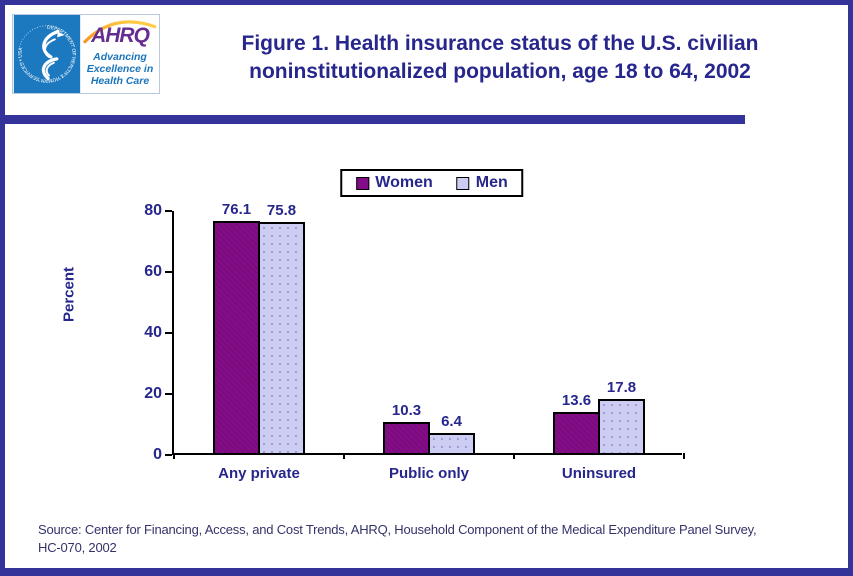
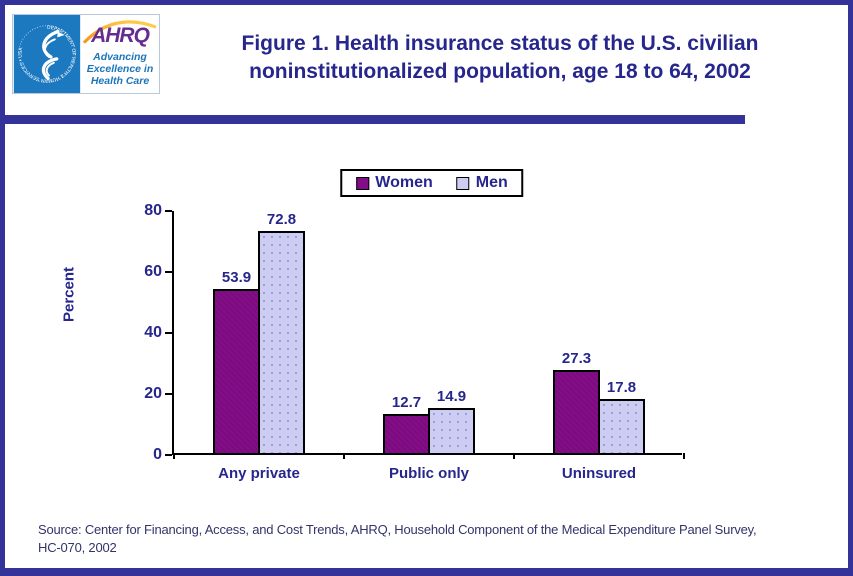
Women/Any private: 76.1 -> 53.9
Men/Any private: 75.8 -> 72.8
Women/Public only: 10.3 -> 12.7
Men/Public only: 6.4 -> 14.9
Women/Uninsured: 13.6 -> 27.3
